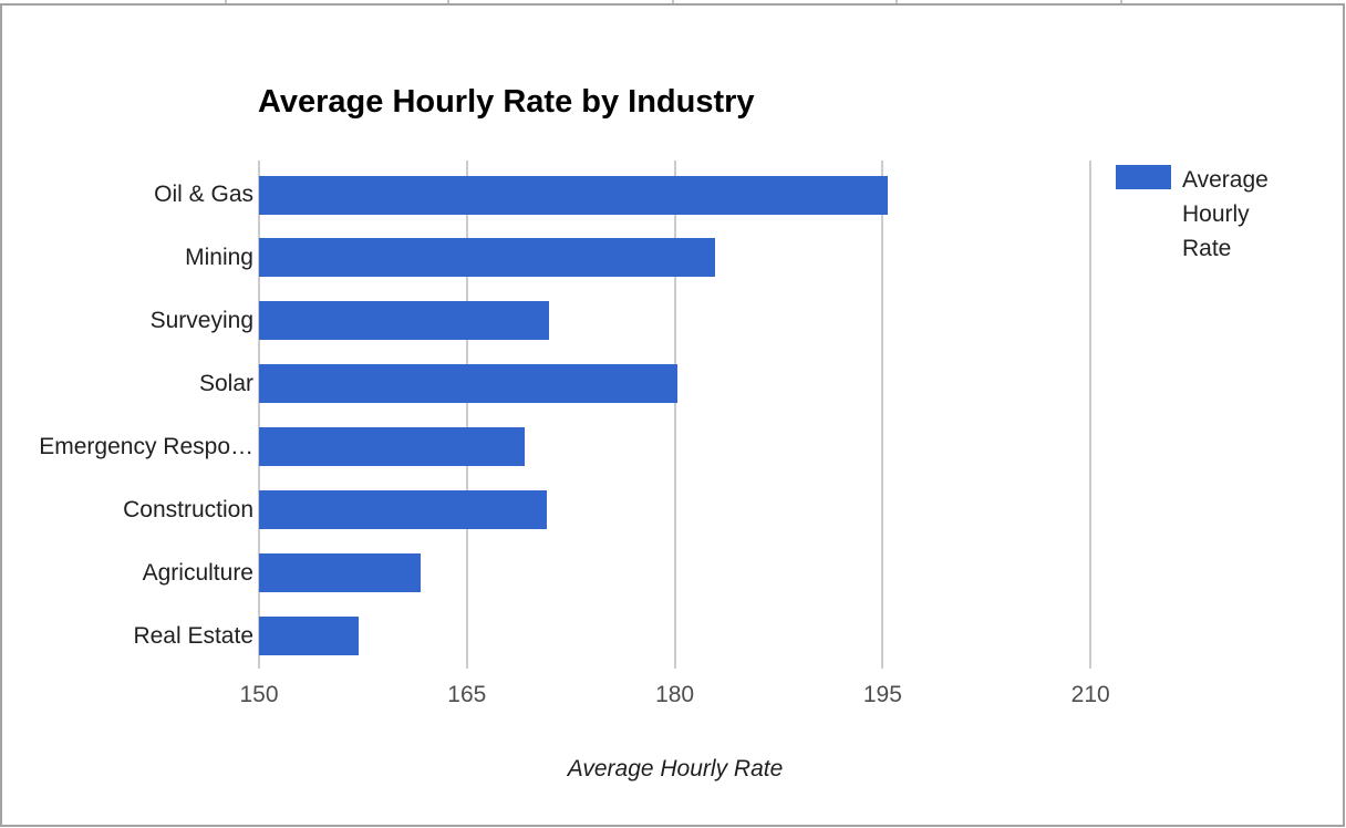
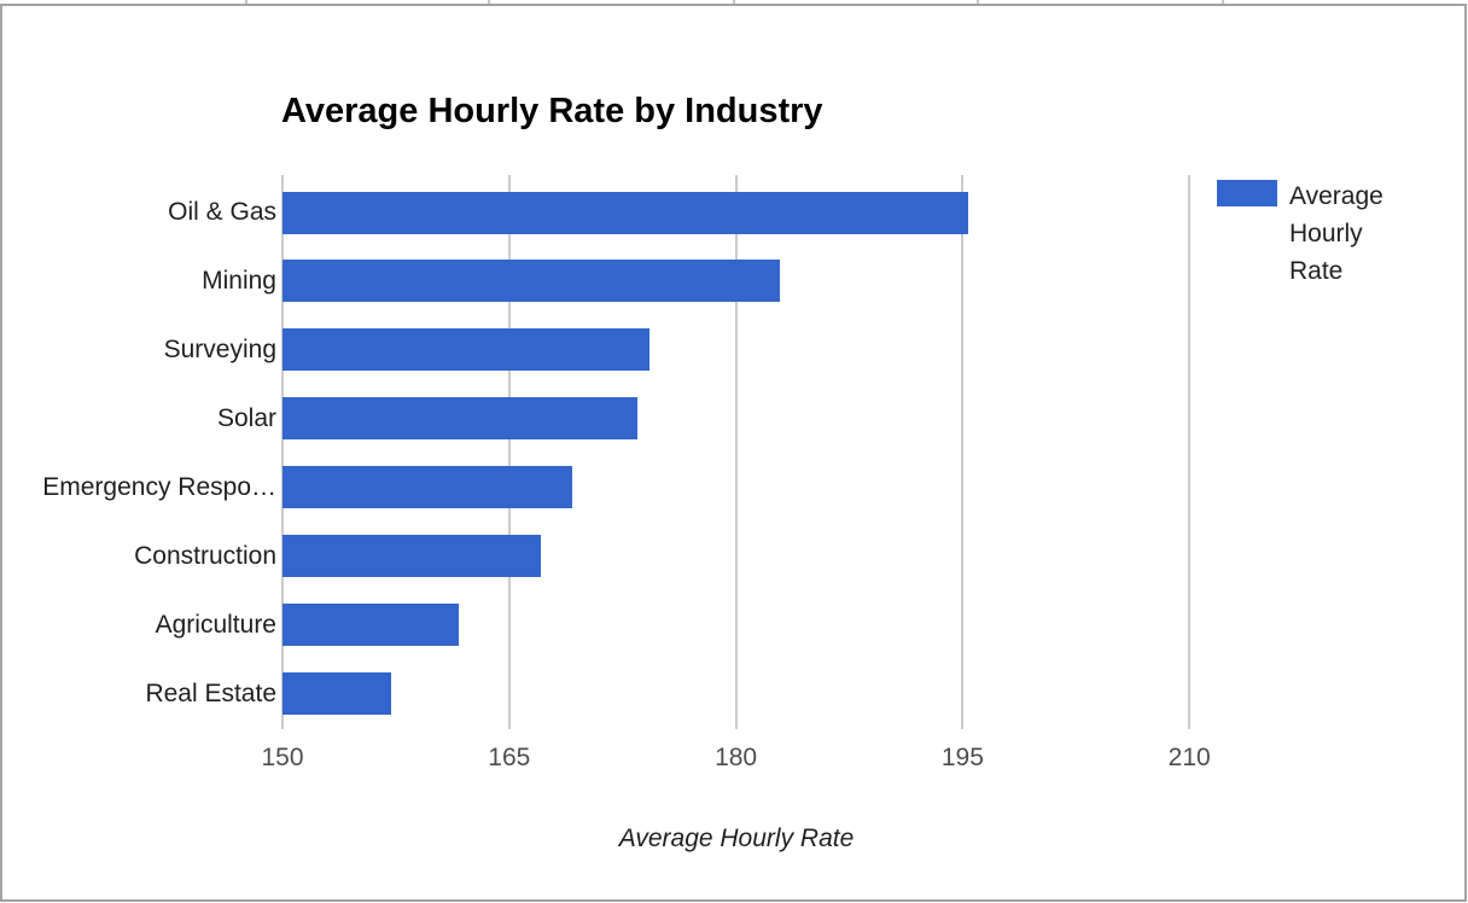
Surveying: 170.9 -> 174.3
Solar: 180.2 -> 173.5
Construction: 170.8 -> 167.1
